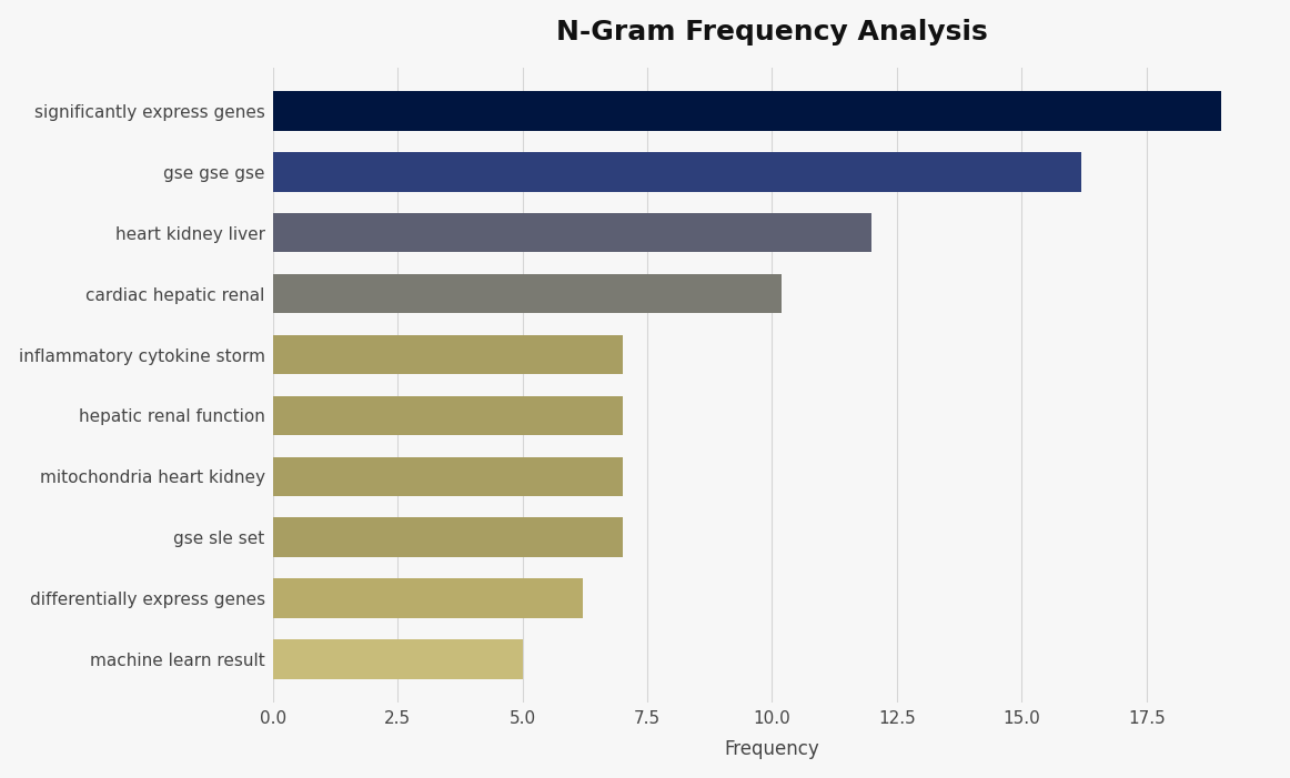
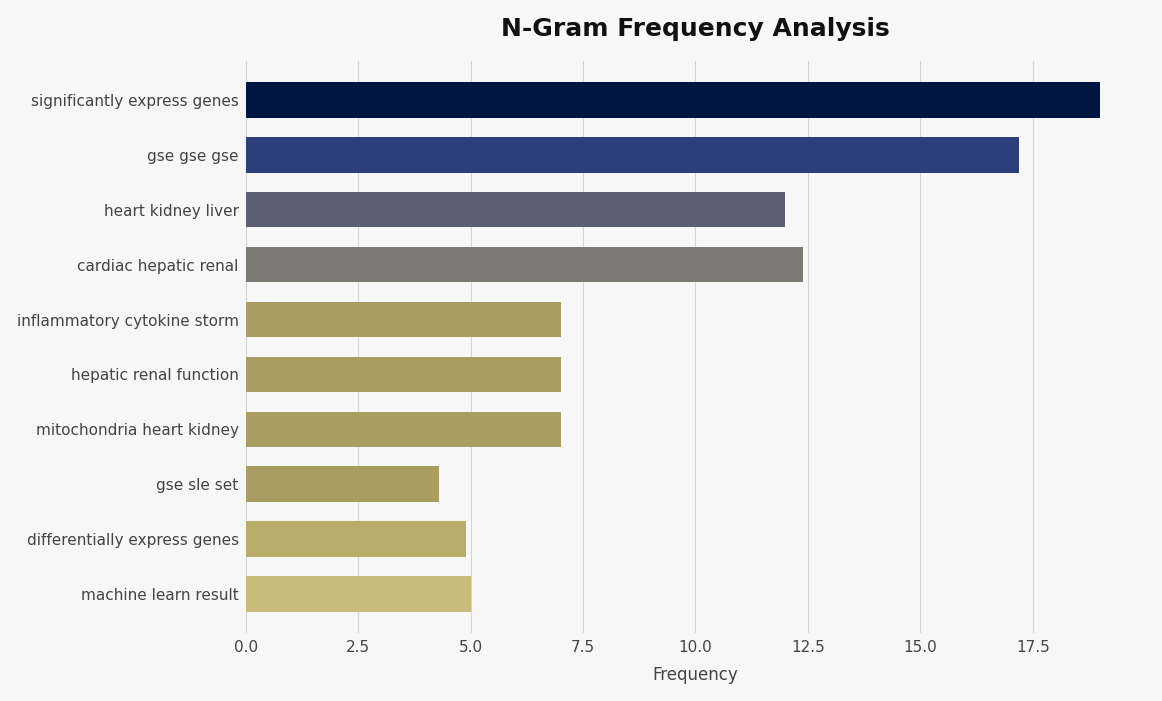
gse gse gse: 16.2 -> 17.2
cardiac hepatic renal: 10.2 -> 12.4
gse sle set: 7.0 -> 4.3
differentially express genes: 6.2 -> 4.9
